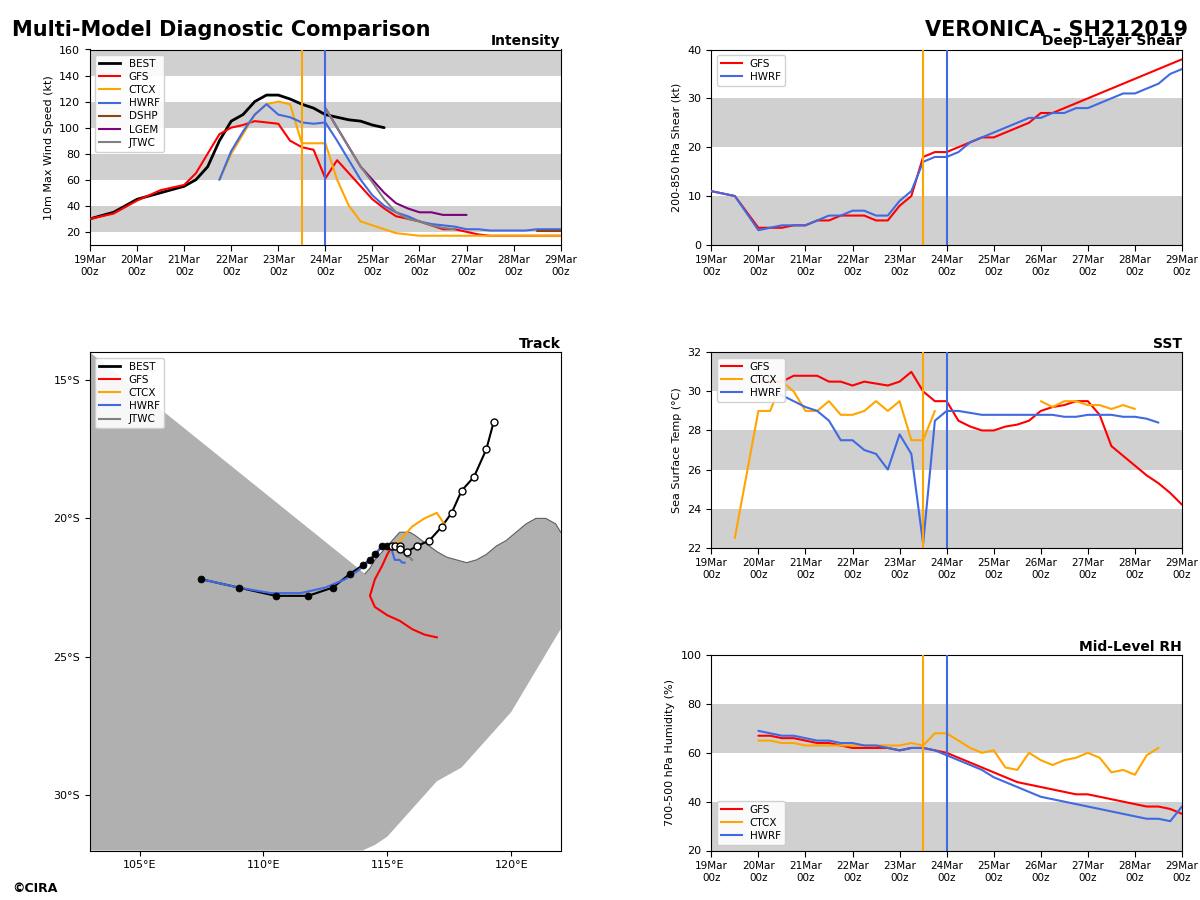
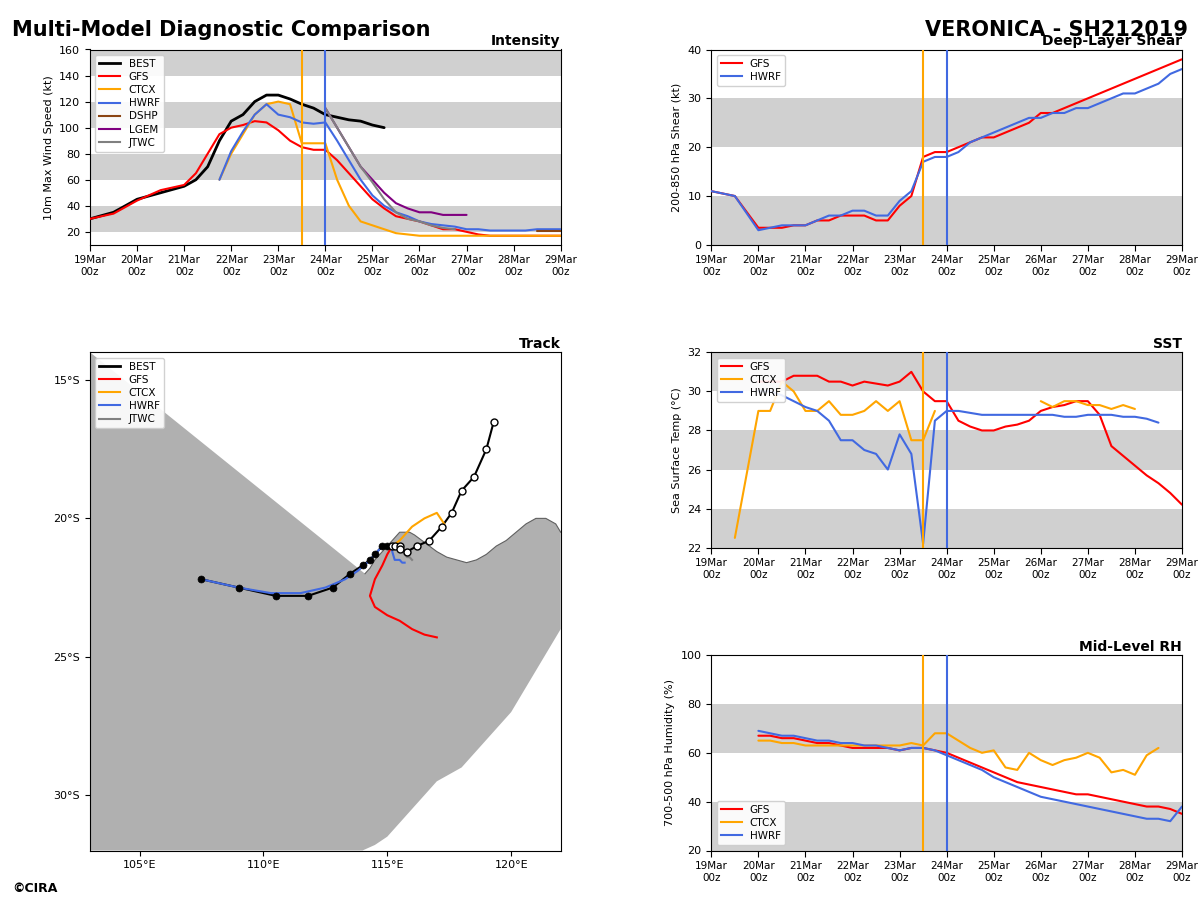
Intensity/GFS/23Mar 00z: 103 -> 98
Intensity/GFS/24Mar 00z: 61 -> 83
